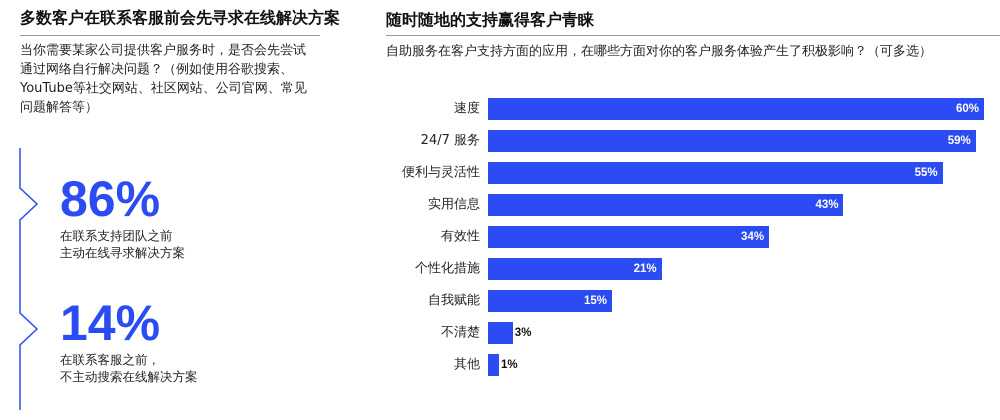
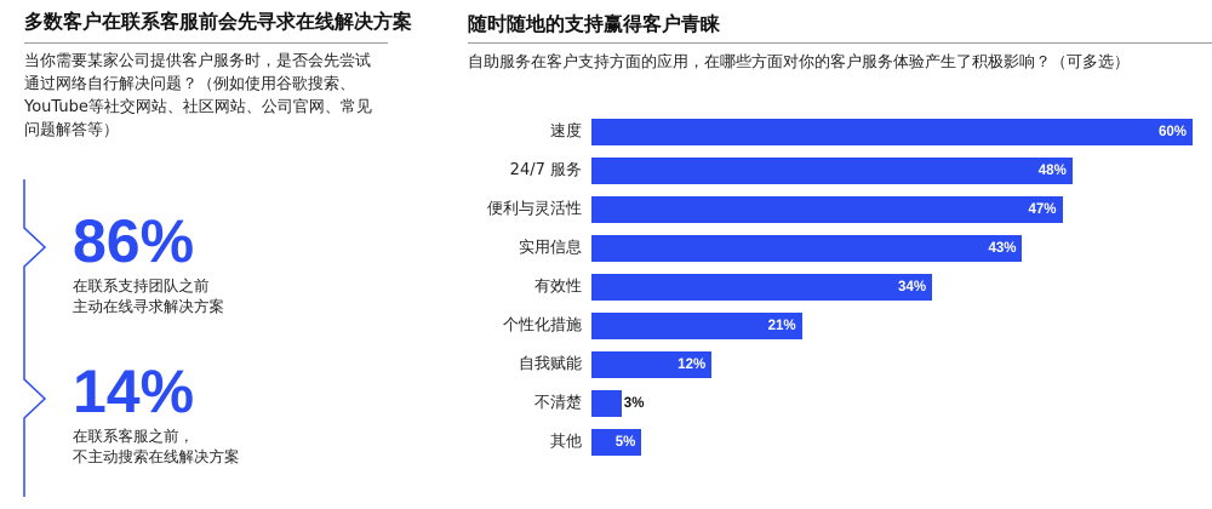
24/7 服务: 59% -> 48%
便利与灵活性: 55% -> 47%
自我赋能: 15% -> 12%
其他: 1% -> 5%
